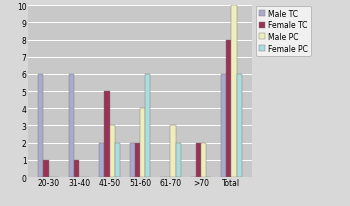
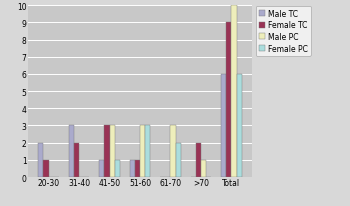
Male TC/20-30: 6 -> 2
Male TC/31-40: 6 -> 3
Female TC/31-40: 1 -> 2
Male TC/41-50: 2 -> 1
Female TC/41-50: 5 -> 3
Female PC/41-50: 2 -> 1
Male TC/51-60: 2 -> 1
Female TC/51-60: 2 -> 1
Male PC/51-60: 4 -> 3
Female PC/51-60: 6 -> 3
Male PC/>70: 2 -> 1
Female TC/Total: 8 -> 9
